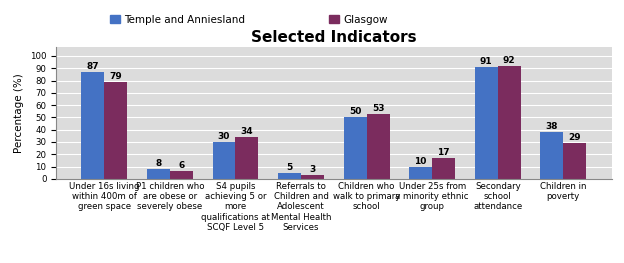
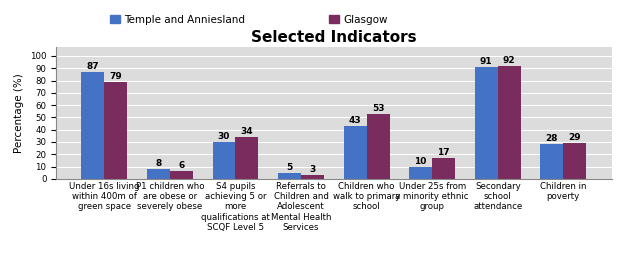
Temple and Anniesland/Children who walk to primary school: 50 -> 43
Temple and Anniesland/Children in poverty: 38 -> 28
